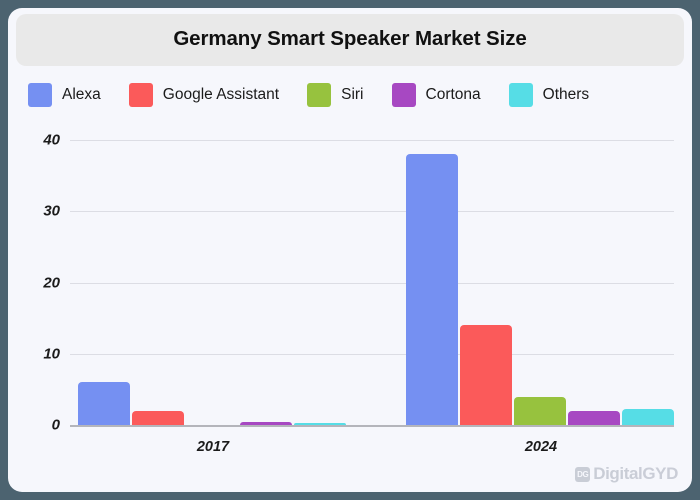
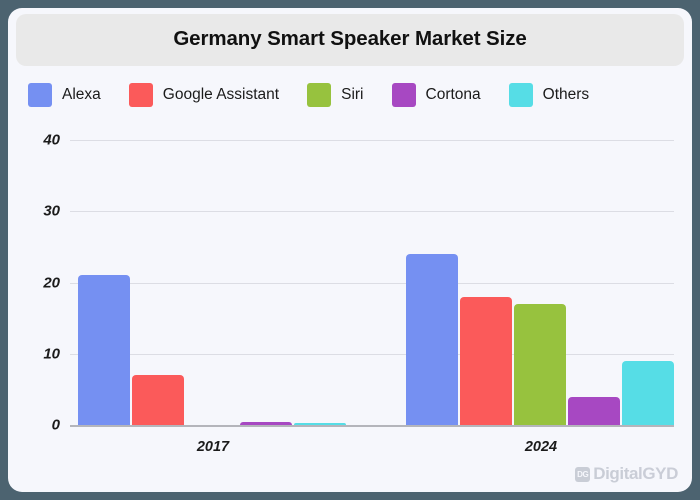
Alexa/2017: 6 -> 21
Google Assistant/2017: 2 -> 7
Alexa/2024: 38 -> 24
Google Assistant/2024: 14 -> 18
Siri/2024: 4 -> 17
Cortona/2024: 2 -> 4
Others/2024: 2 -> 9
